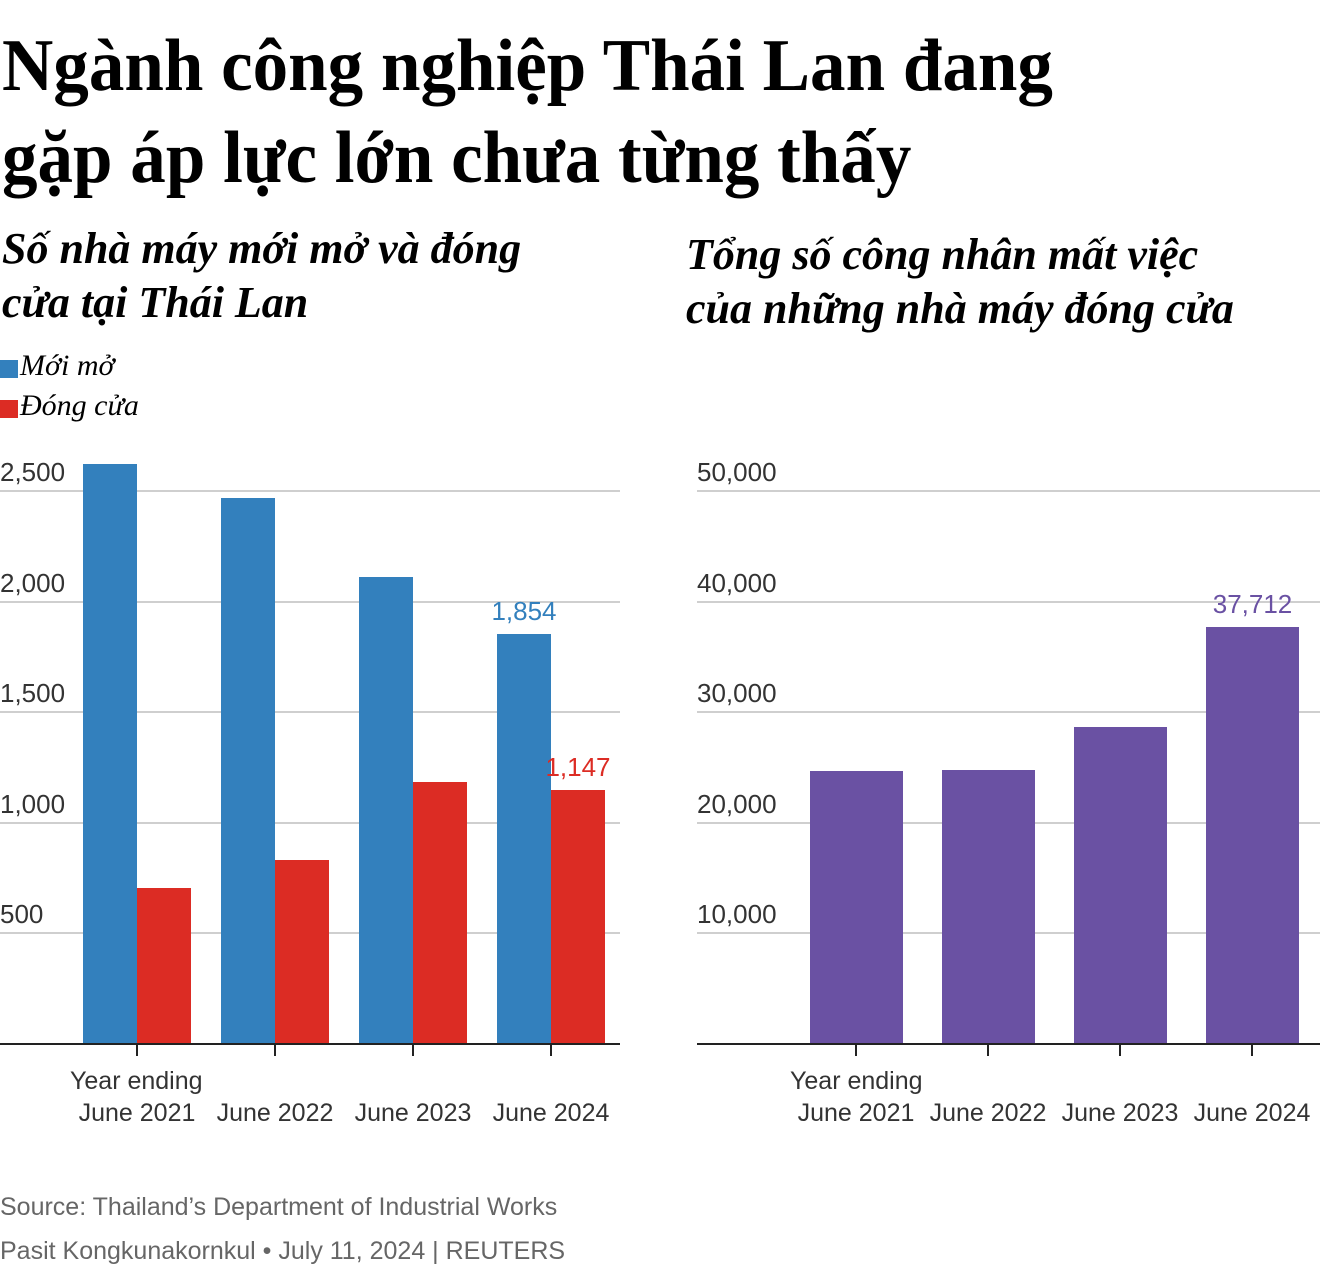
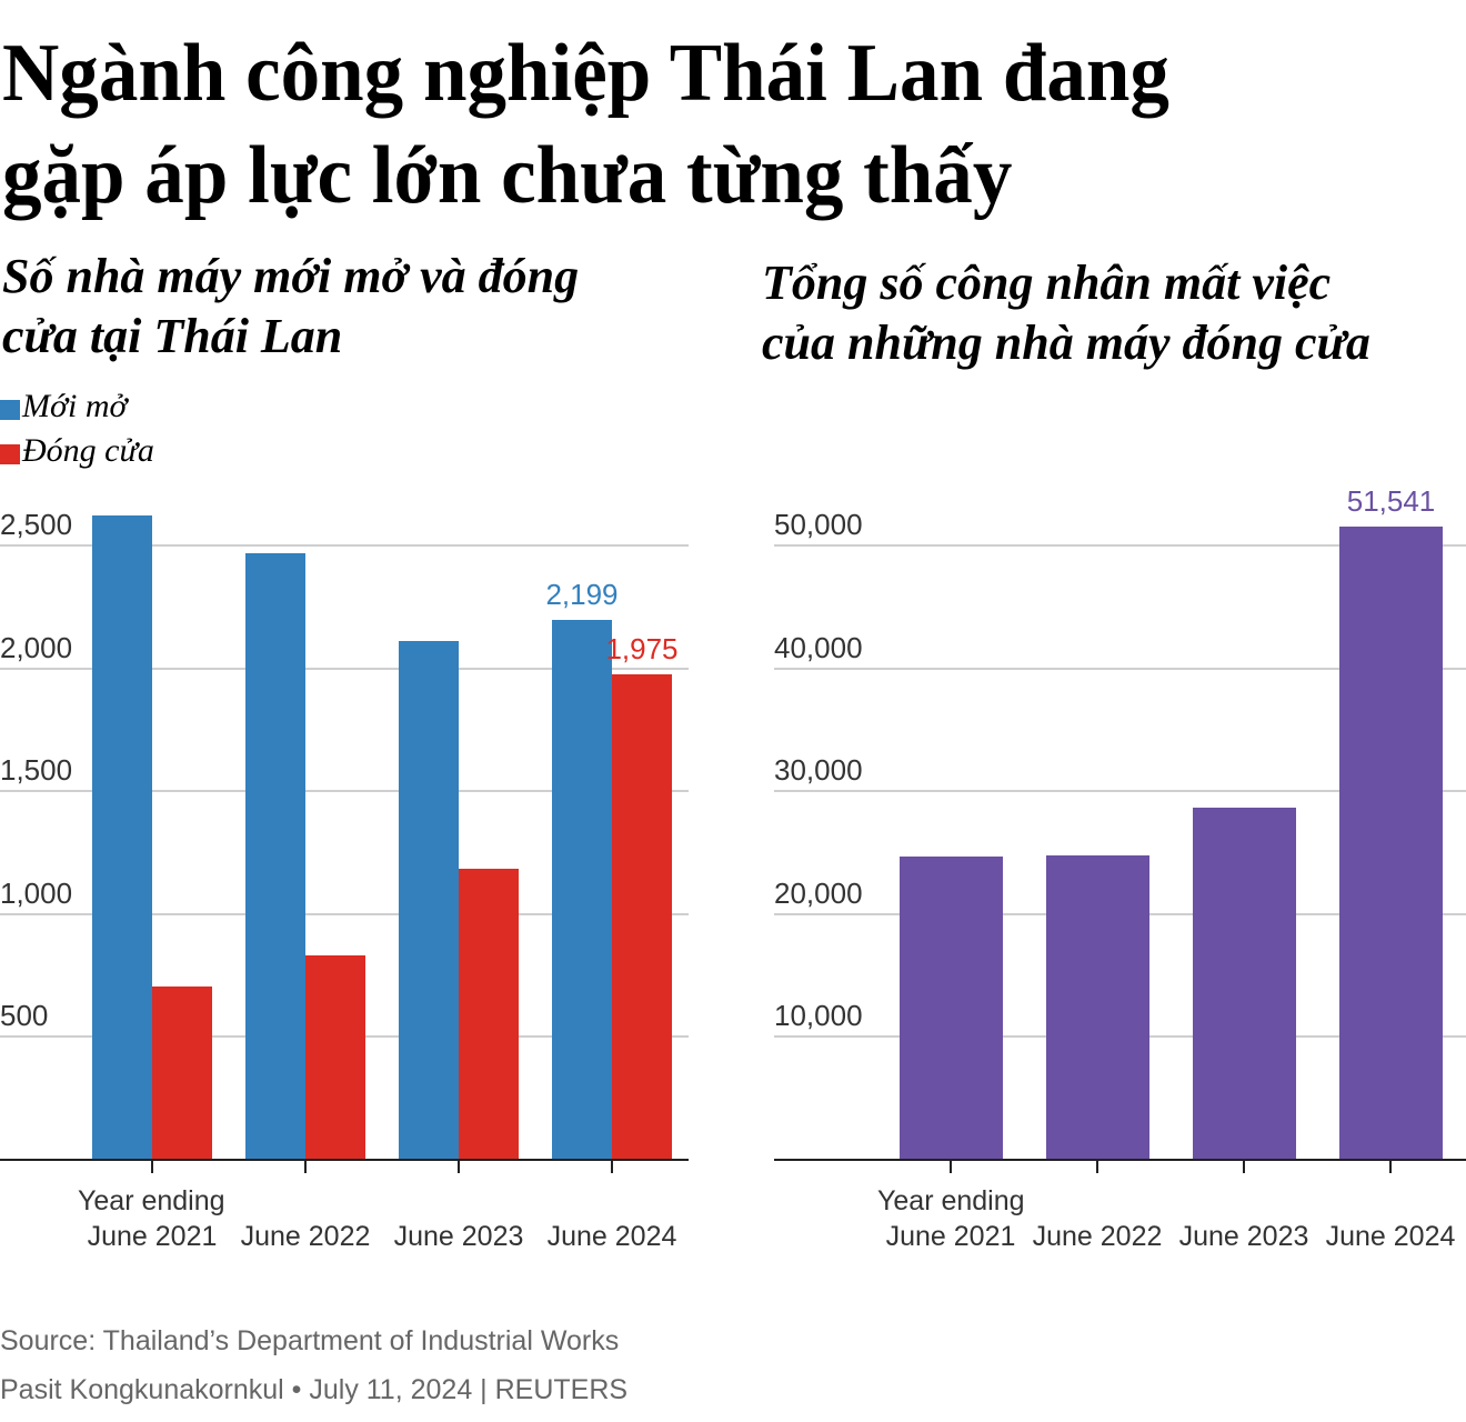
Số nhà máy mới mở và đóng cửa tại Thái Lan/Mới mở/June 2024: 1,854 -> 2,199
Số nhà máy mới mở và đóng cửa tại Thái Lan/Đóng cửa/June 2024: 1,147 -> 1,975
Tổng số công nhân mất việc của những nhà máy đóng cửa/June 2024: 37,712 -> 51,541
